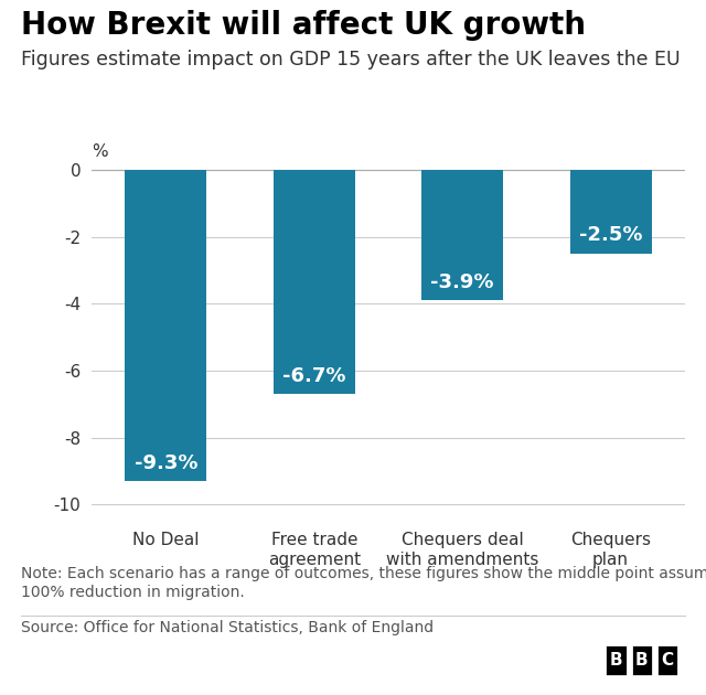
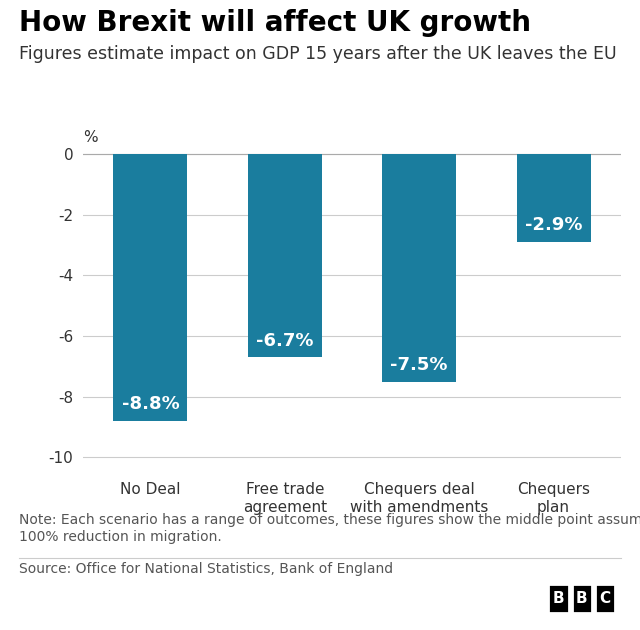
No Deal: -9.3% -> -8.8%
Chequers deal with amendments: -3.9% -> -7.5%
Chequers plan: -2.5% -> -2.9%
